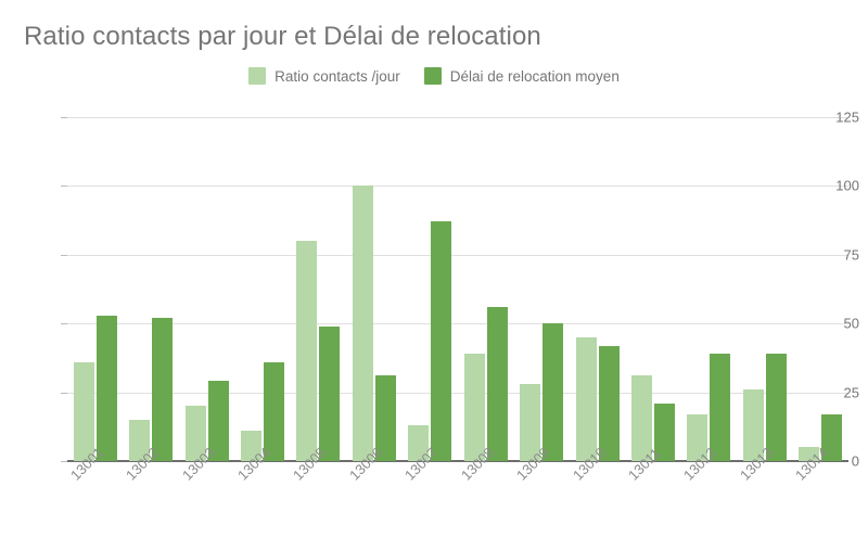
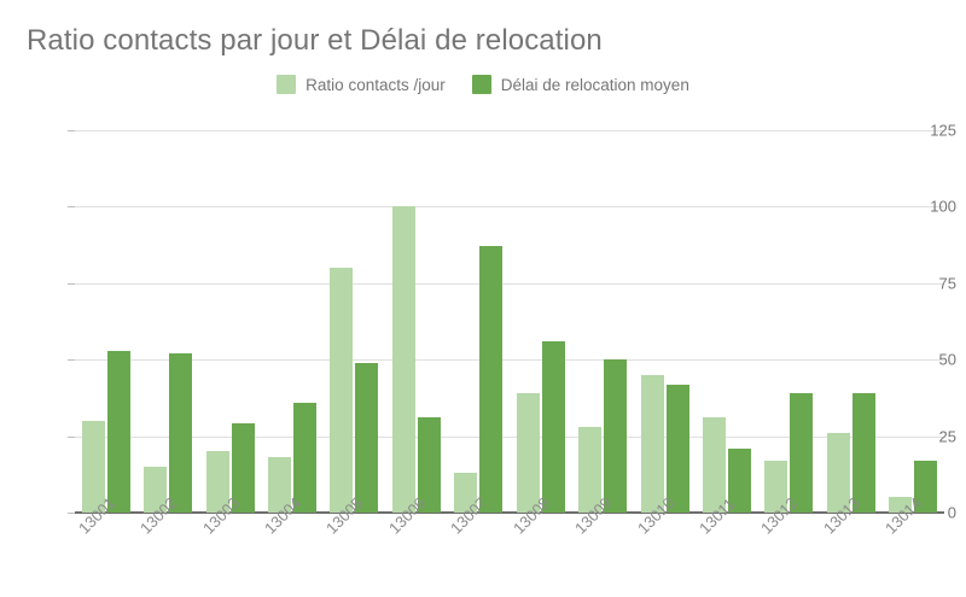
Ratio contacts /jour/13001: 36 -> 30
Ratio contacts /jour/13004: 11 -> 18
